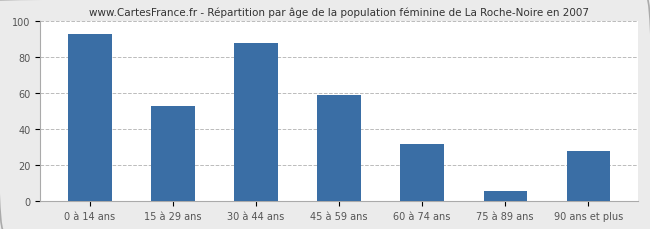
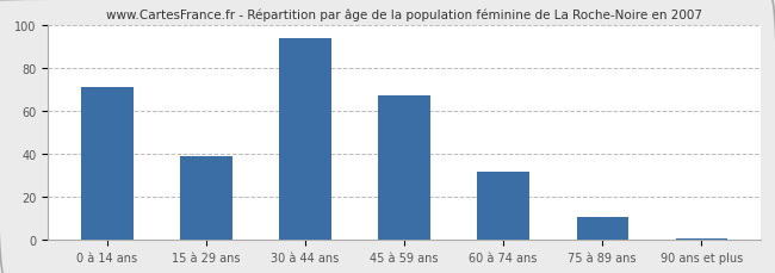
0 à 14 ans: 93 -> 71
15 à 29 ans: 53 -> 39
30 à 44 ans: 88 -> 94
45 à 59 ans: 59 -> 67
75 à 89 ans: 6 -> 11
90 ans et plus: 28 -> 1
